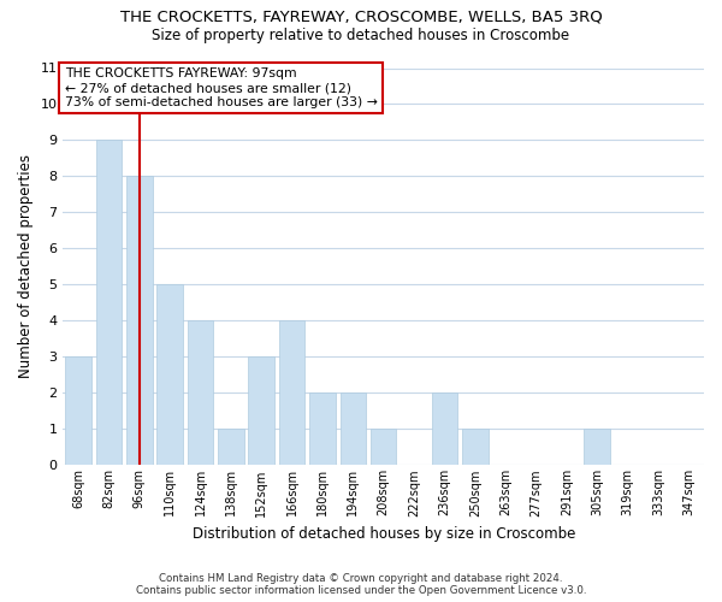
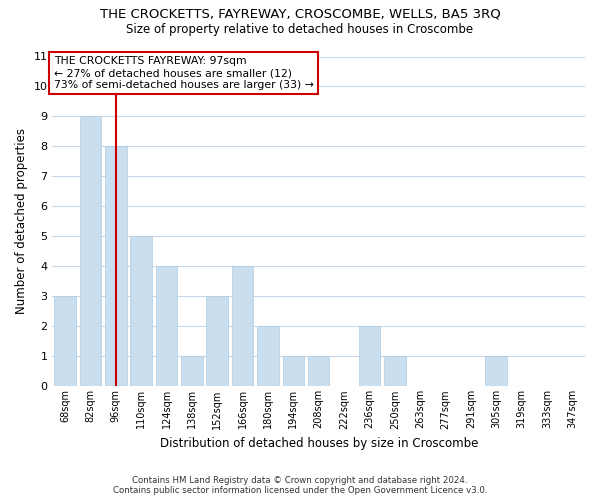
194sqm: 2 -> 1
